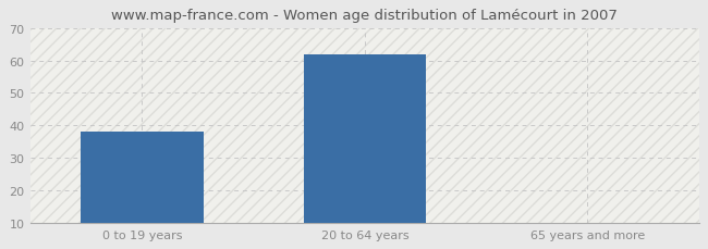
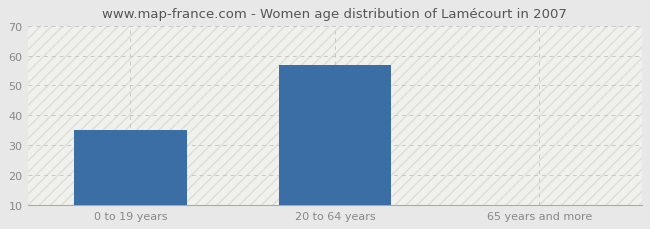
0 to 19 years: 38 -> 35
20 to 64 years: 62 -> 57
